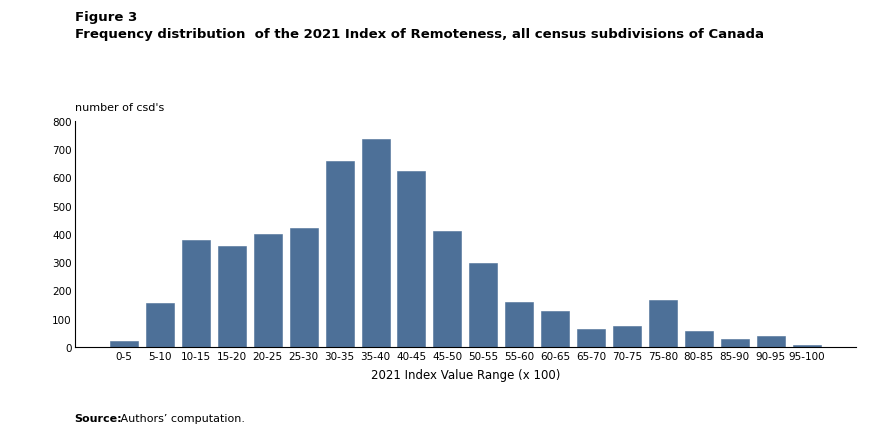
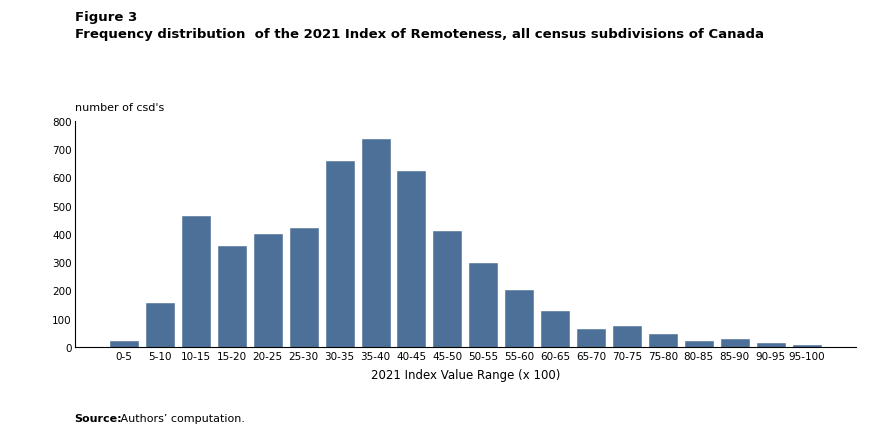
10-15: 380 -> 465
55-60: 160 -> 200
75-80: 165 -> 46
80-85: 55 -> 20
90-95: 40 -> 14
